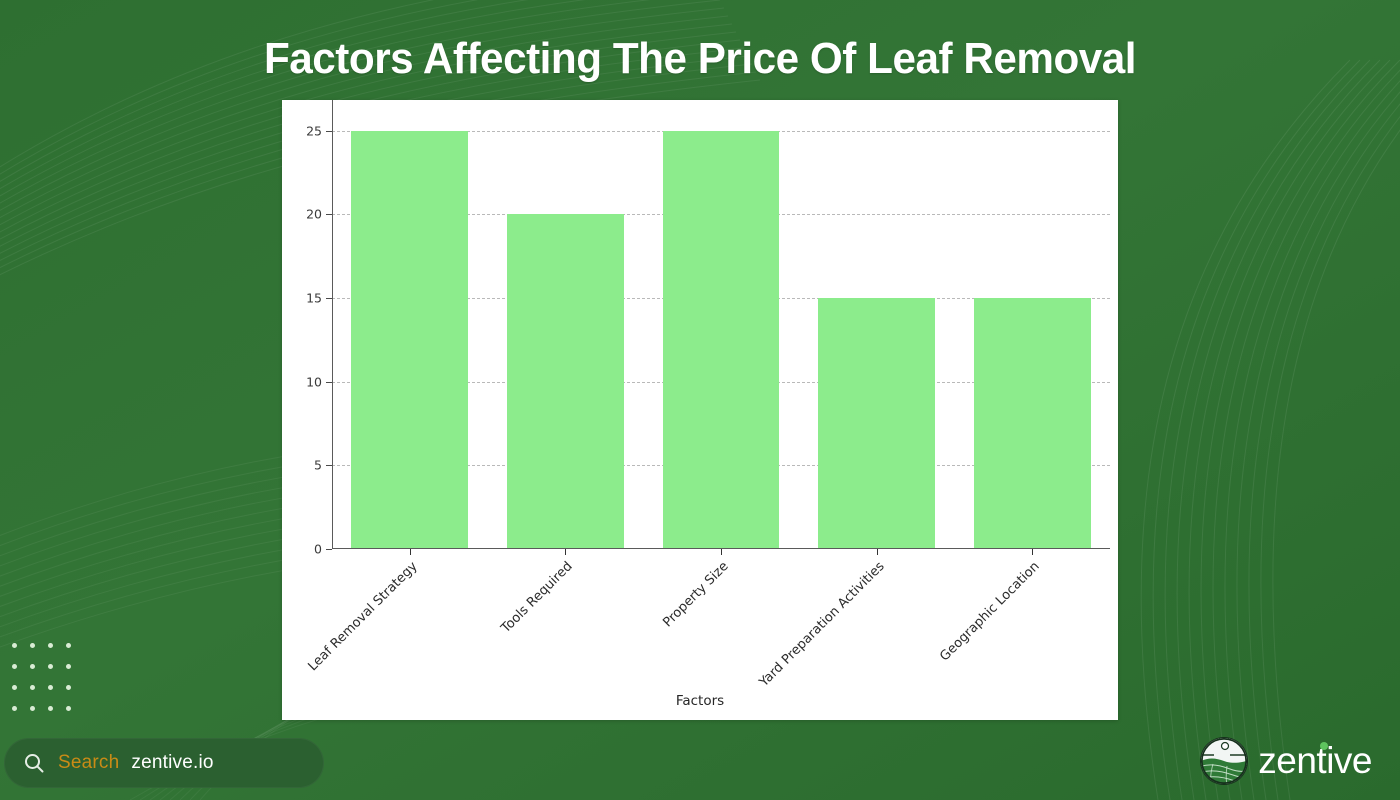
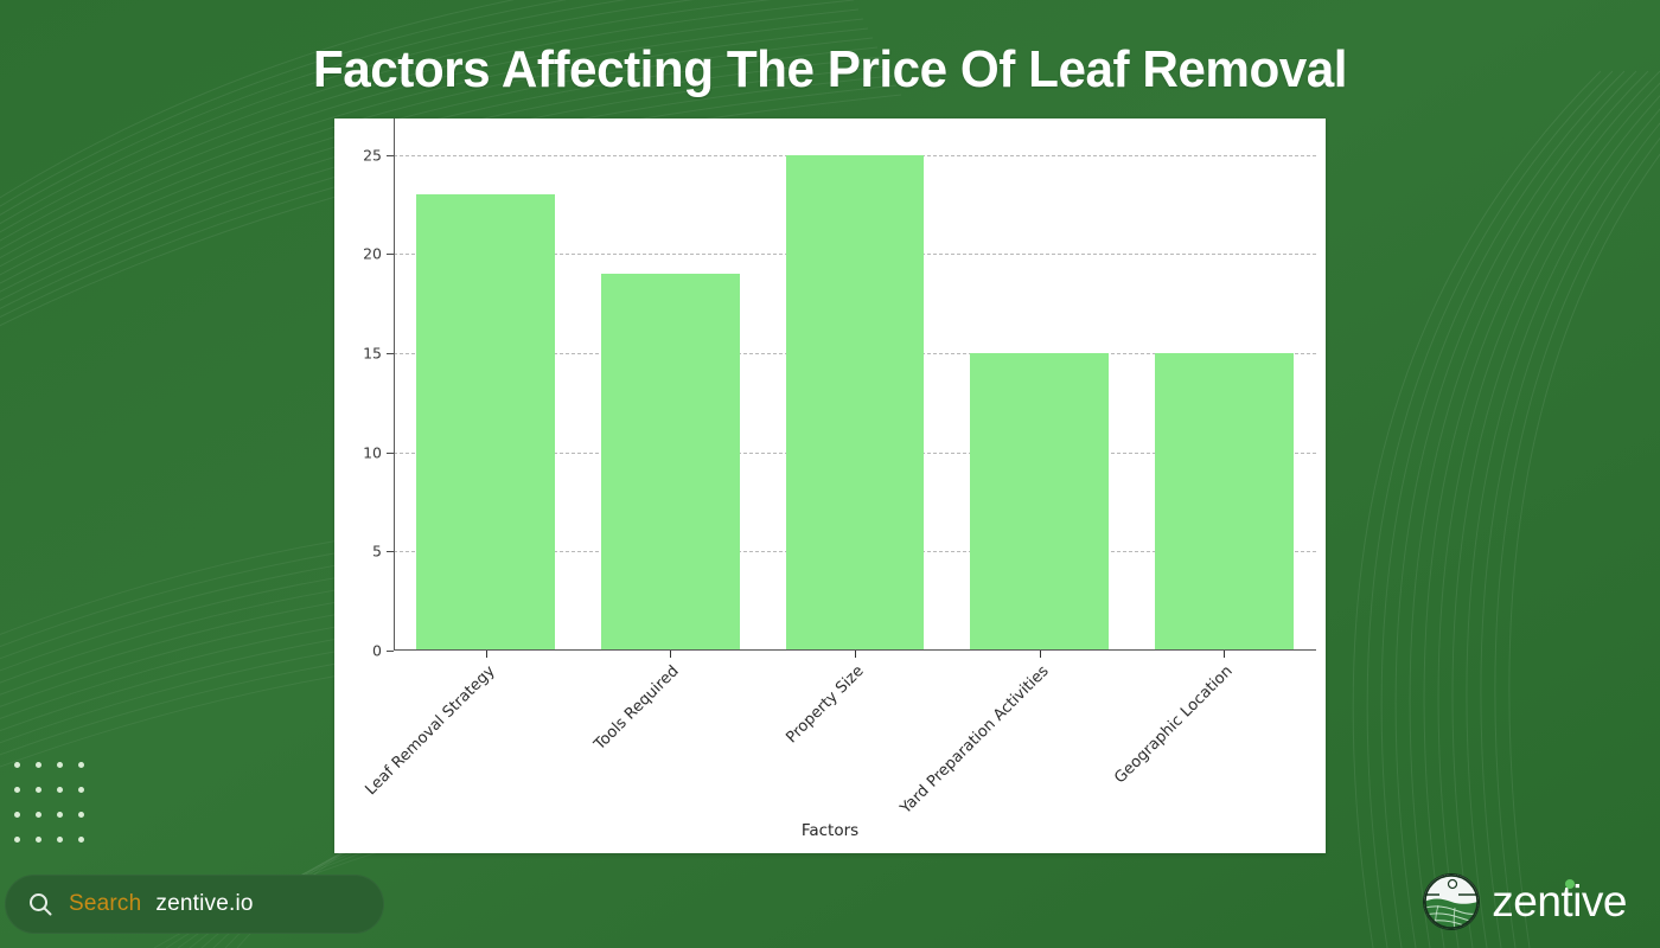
Leaf Removal Strategy: 25 -> 23
Tools Required: 20 -> 19
